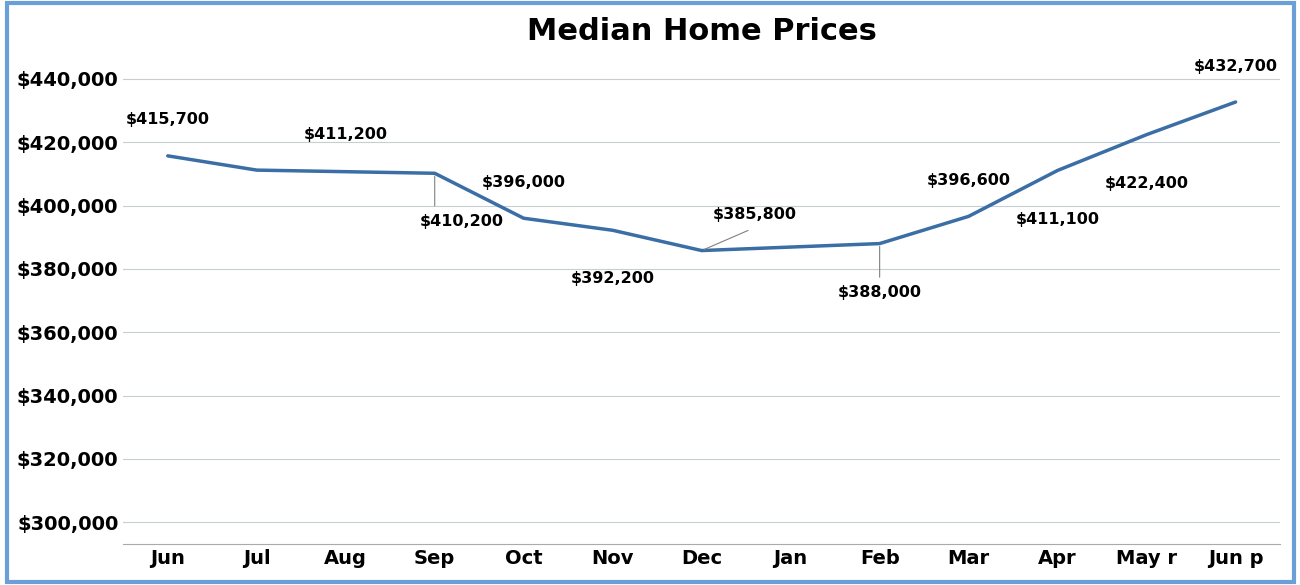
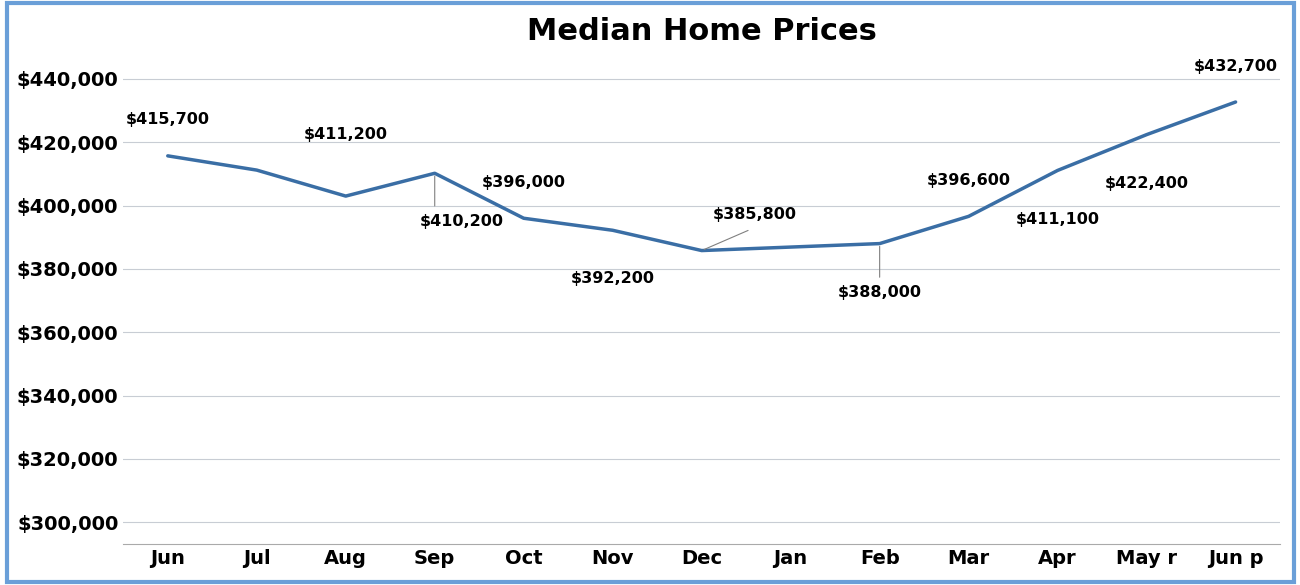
Aug: $410,700 -> $403,000
